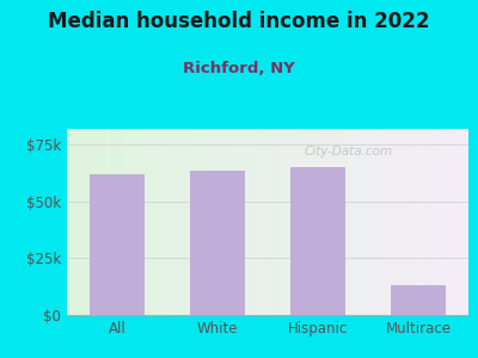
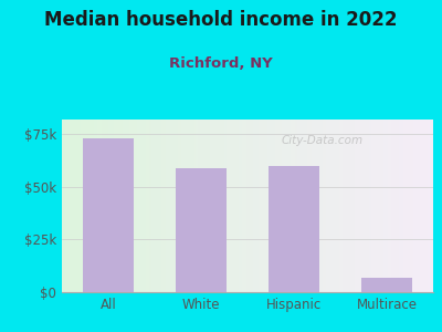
All: $62k -> $73k
White: $64k -> $59k
Hispanic: $65k -> $60k
Multirace: $13k -> $7k
